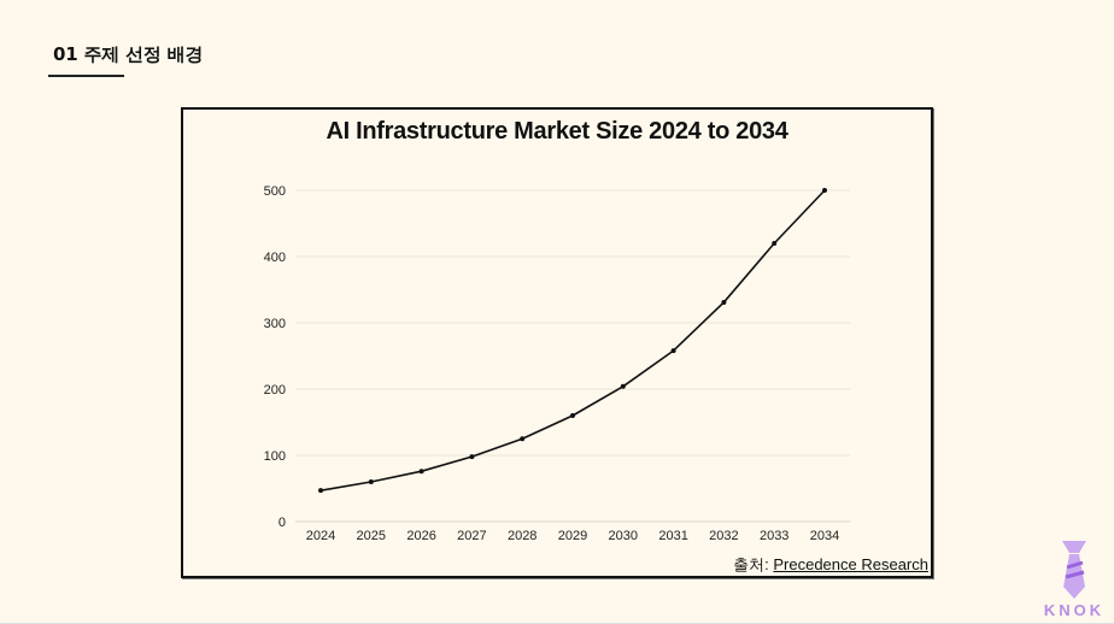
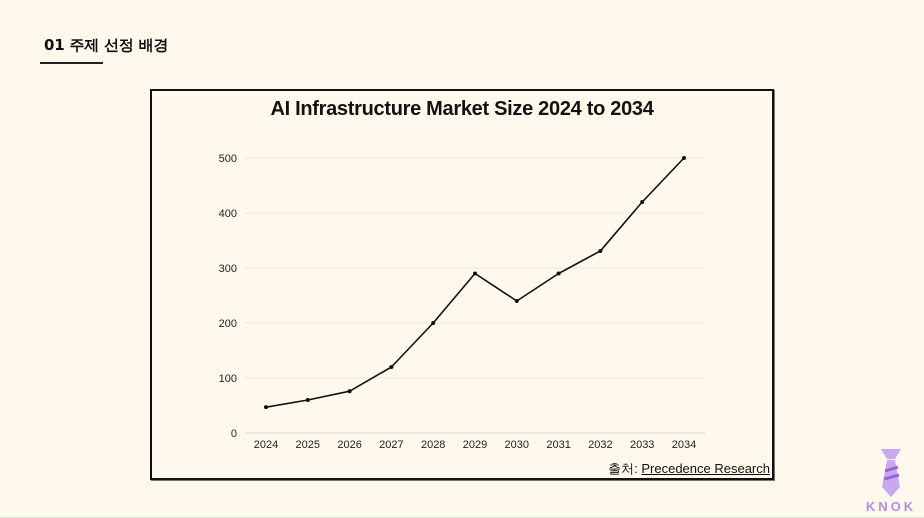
2027: 100 -> 120
2028: 120 -> 200
2029: 160 -> 290
2030: 200 -> 240
2031: 260 -> 290
